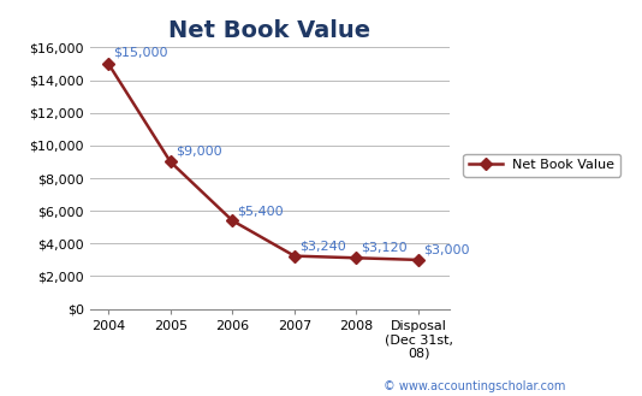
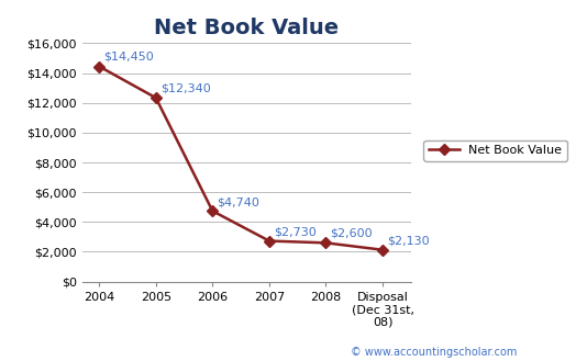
2004: $15,000 -> $14,450
2005: $9,000 -> $12,340
2006: $5,400 -> $4,740
2007: $3,240 -> $2,730
2008: $3,120 -> $2,600
Disposal (Dec 31st, 08): $3,000 -> $2,130
